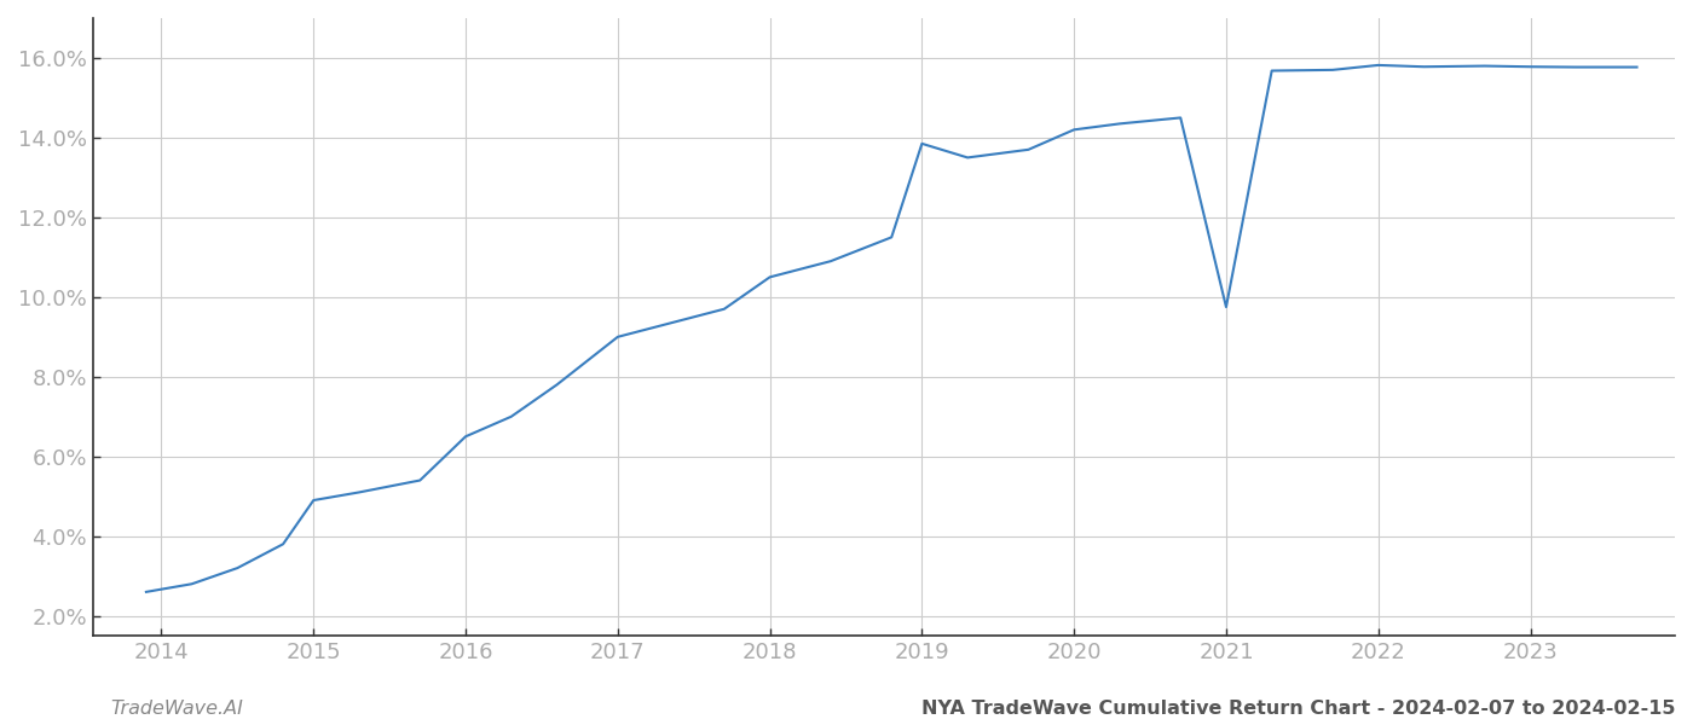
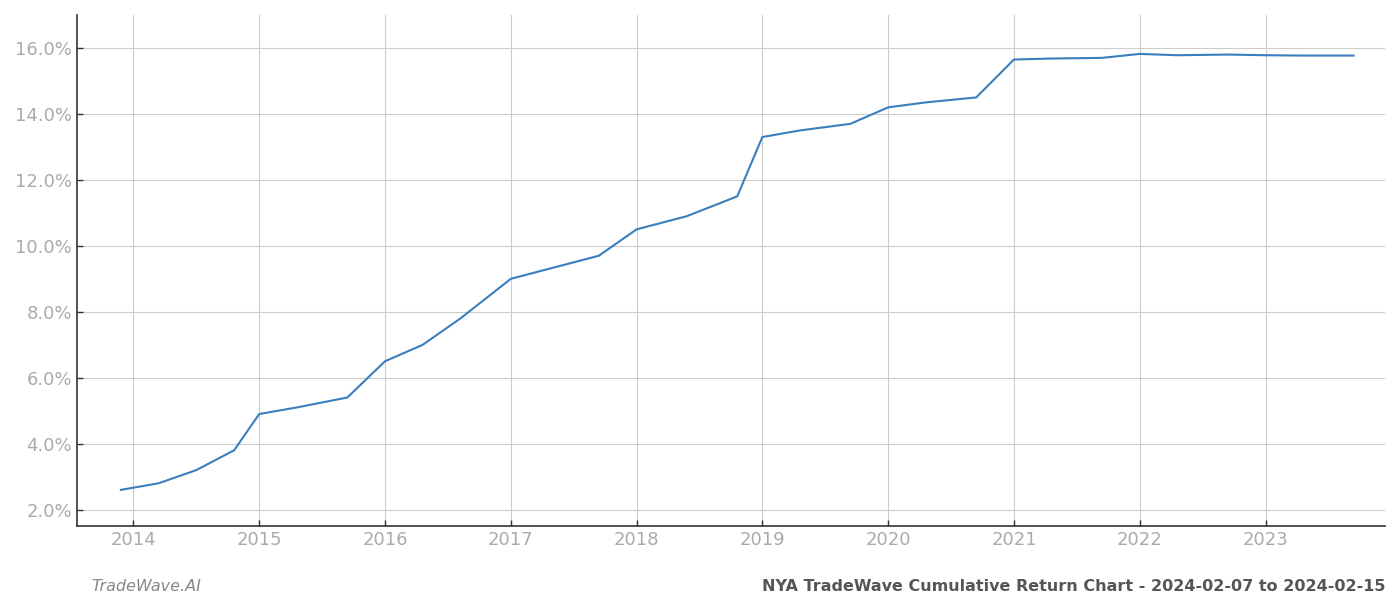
2019: 13.85% -> 13.30%
2021: 9.75% -> 15.65%
